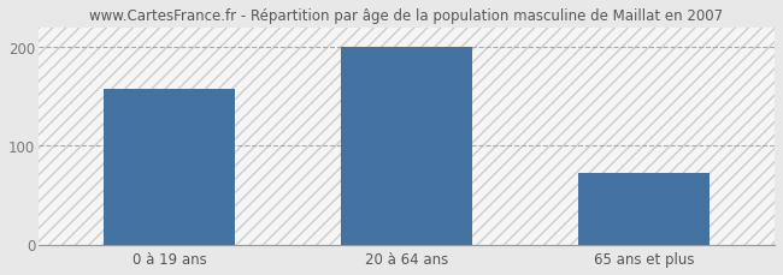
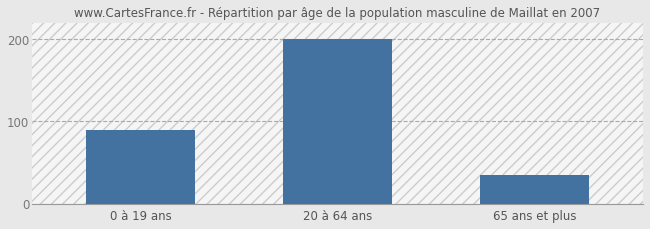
0 à 19 ans: 158 -> 90
65 ans et plus: 72 -> 35
